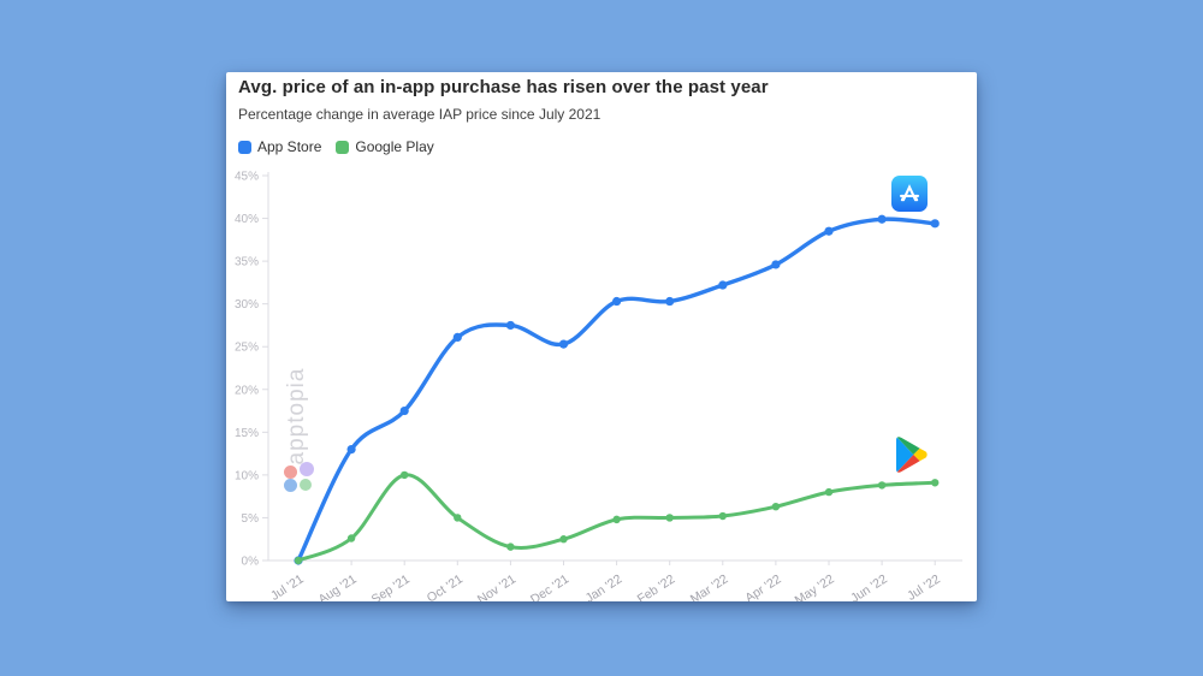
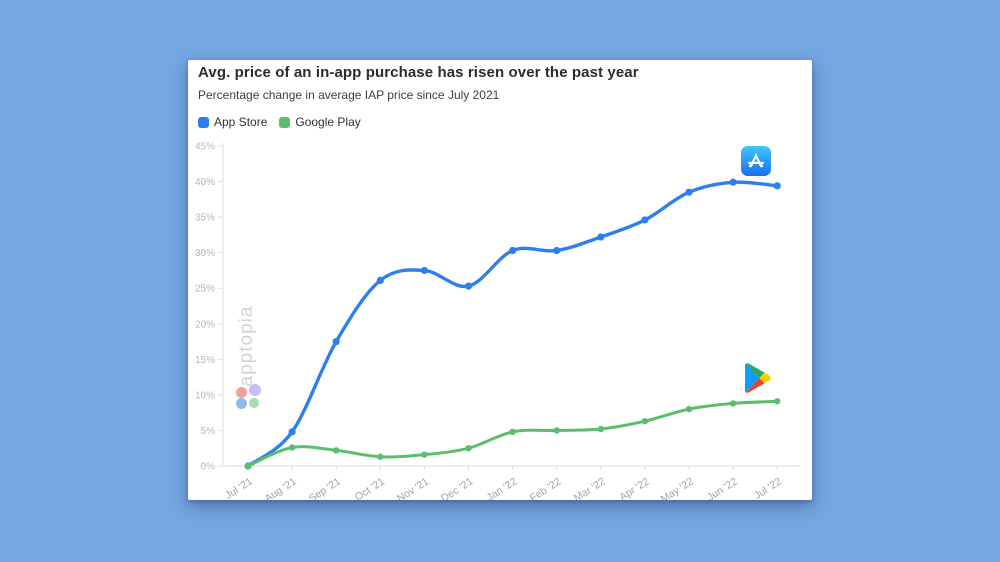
App Store/Aug '21: 13% -> 5%
Google Play/Sep '21: 10% -> 2%
Google Play/Oct '21: 5% -> 1%
